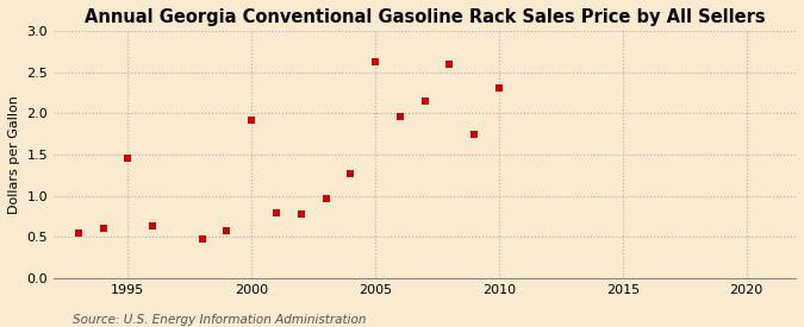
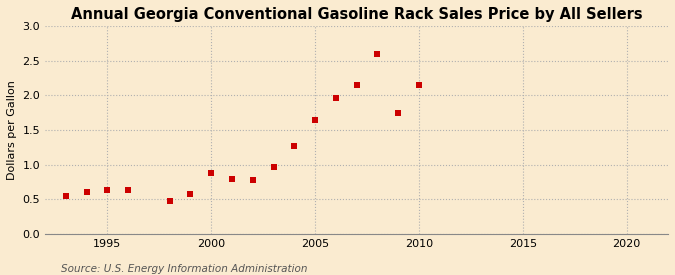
1995: 1.46 -> 0.63
2000: 1.92 -> 0.88
2005: 2.62 -> 1.65
2010: 2.30 -> 2.15
